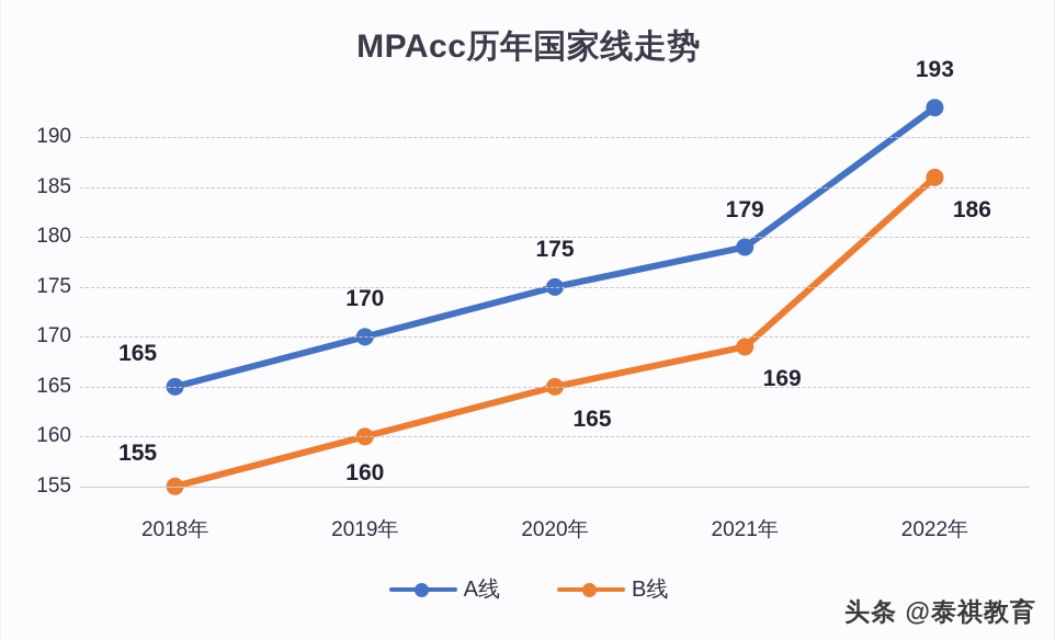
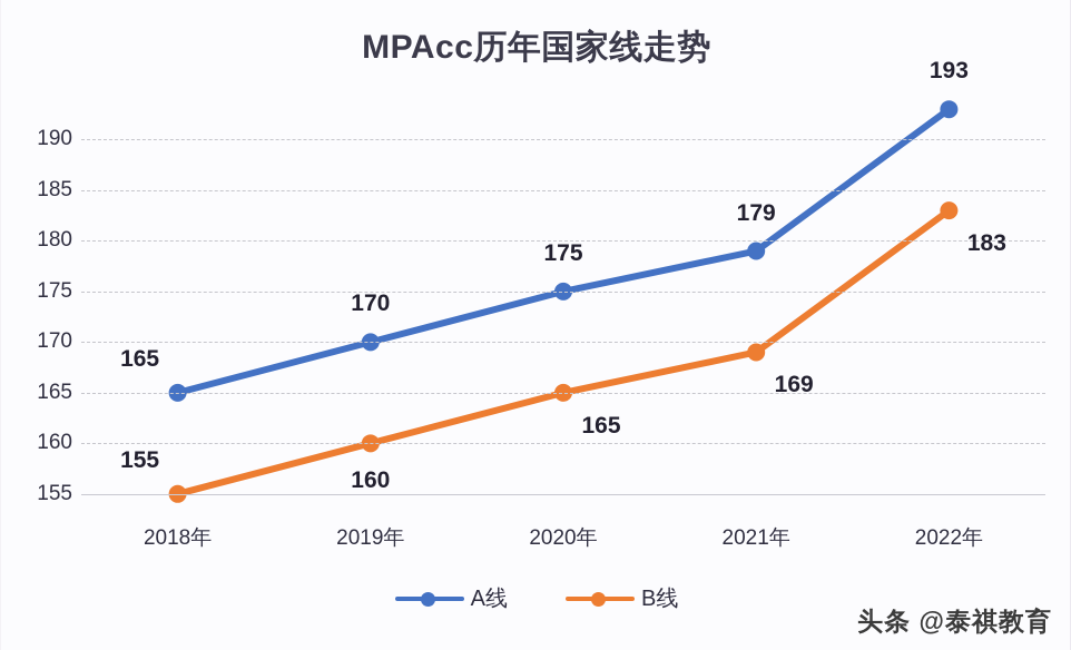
B线/2022年: 186 -> 183
